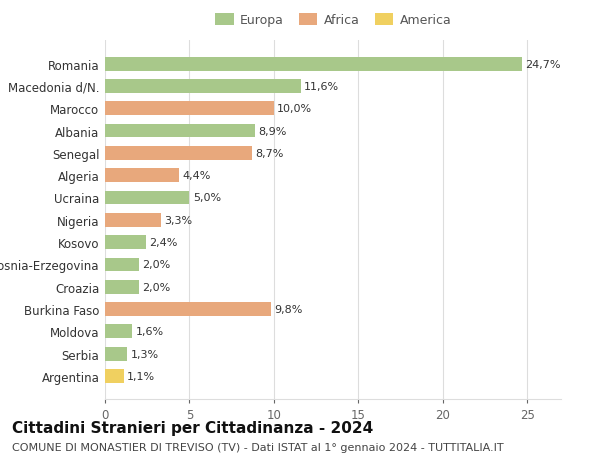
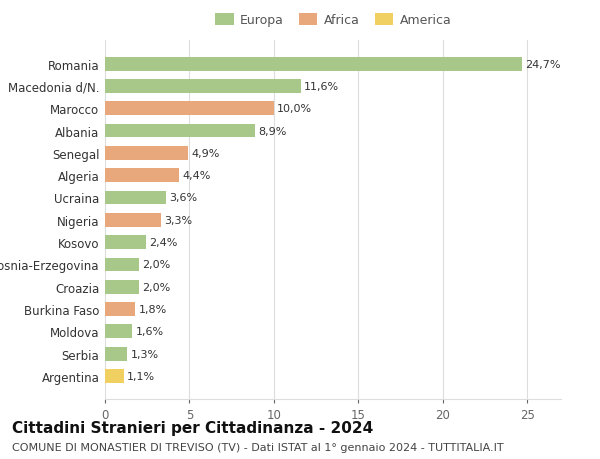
Senegal: 8,7% -> 4,9%
Ucraina: 5,0% -> 3,6%
Burkina Faso: 9,8% -> 1,8%
